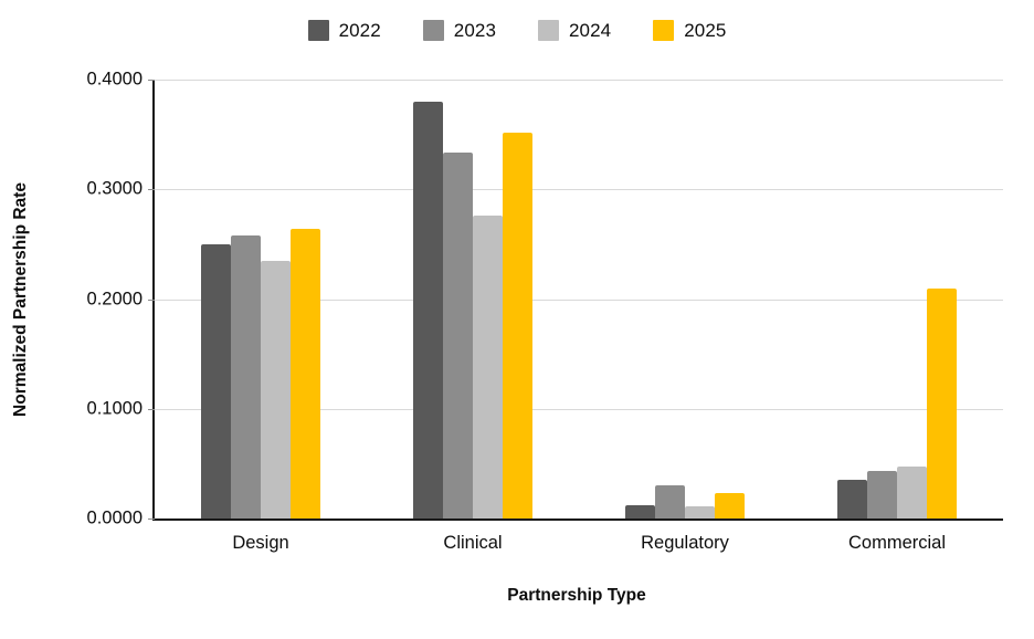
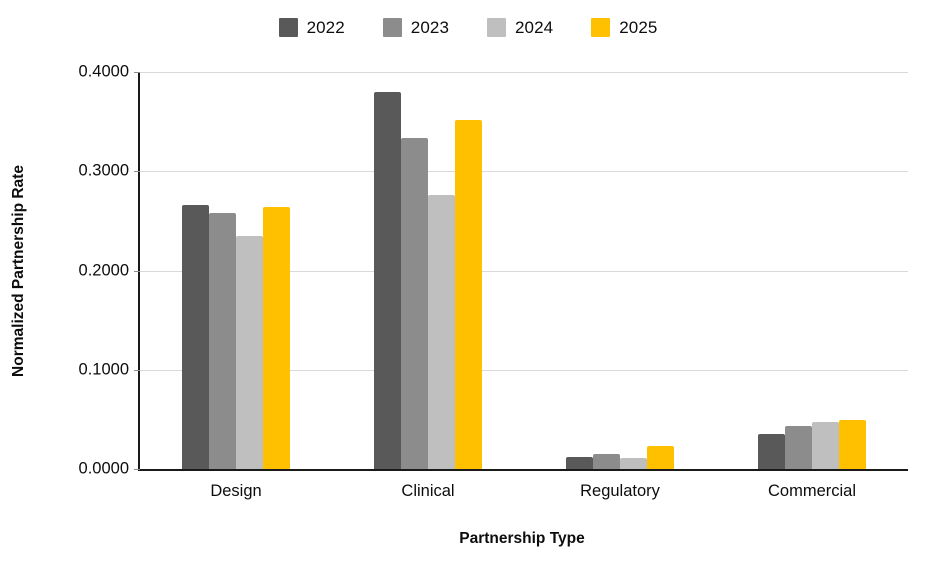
2022/Design: 0.25 -> 0.27
2023/Regulatory: 0.03 -> 0.01
2025/Commercial: 0.21 -> 0.05
